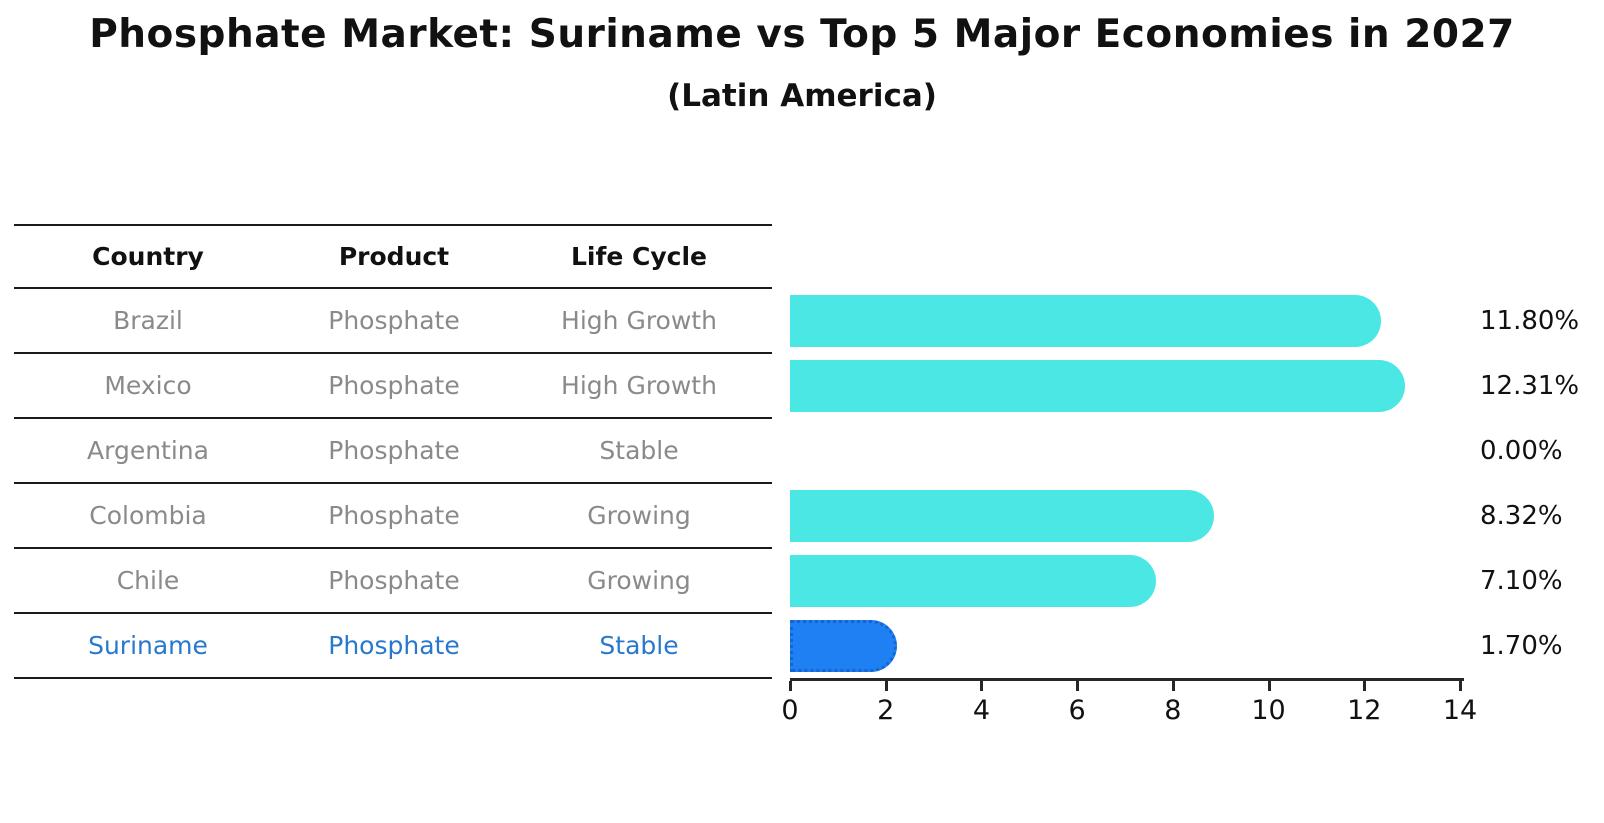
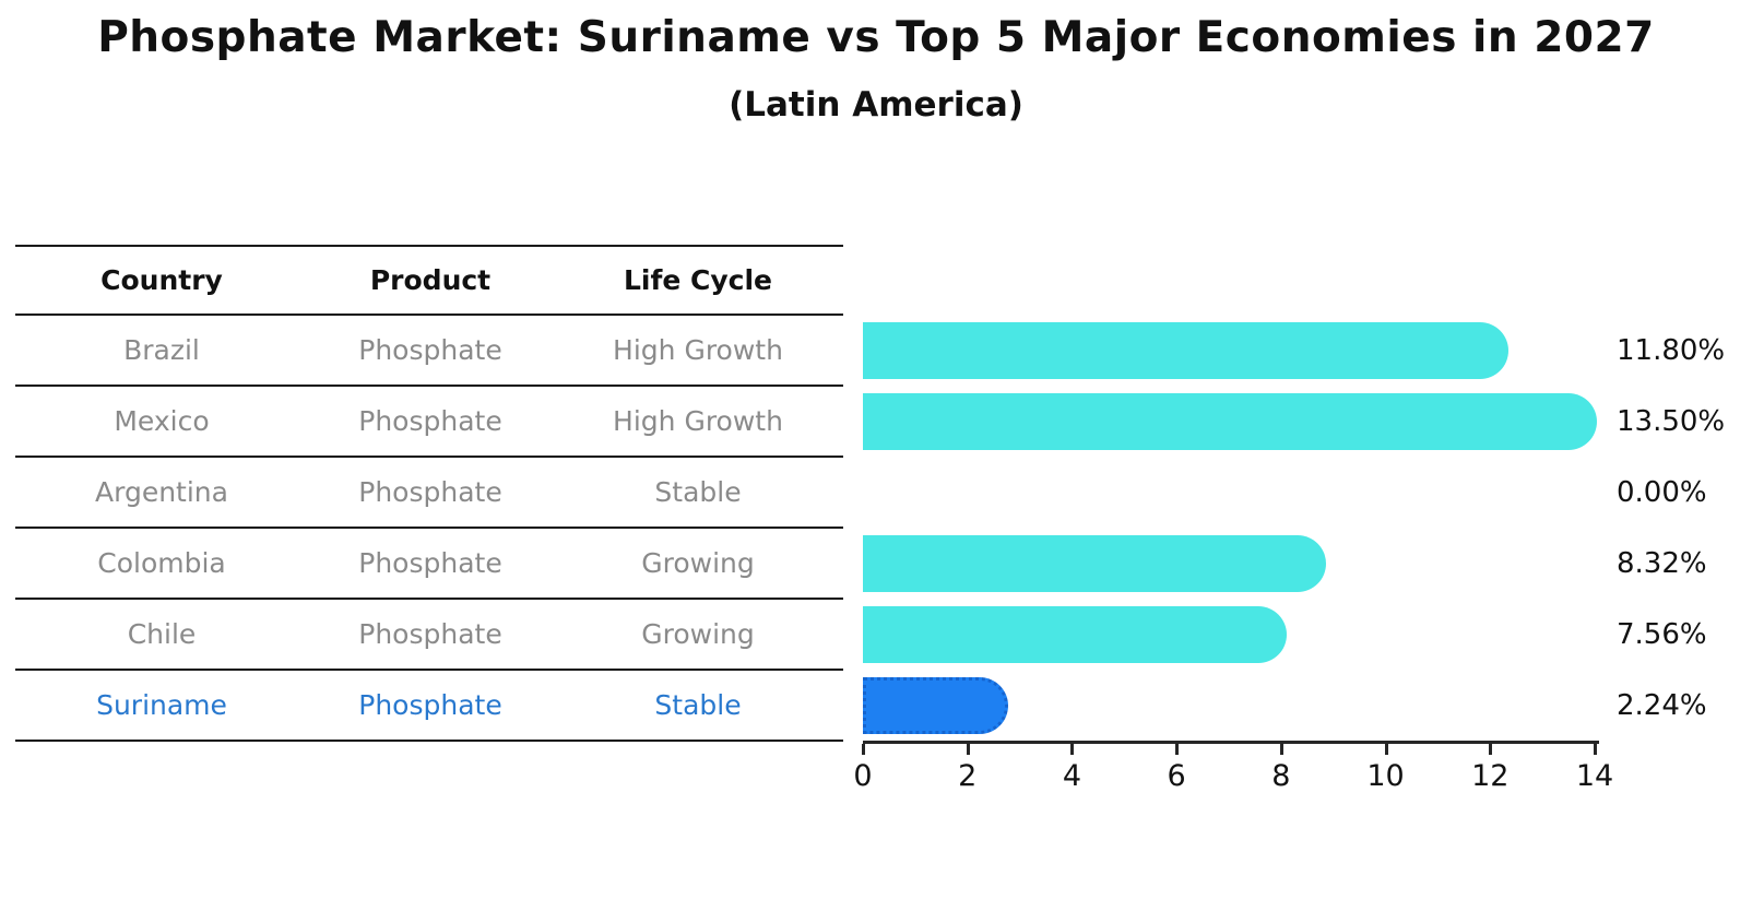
Mexico: 12.31% -> 13.50%
Chile: 7.10% -> 7.56%
Suriname: 1.70% -> 2.24%
